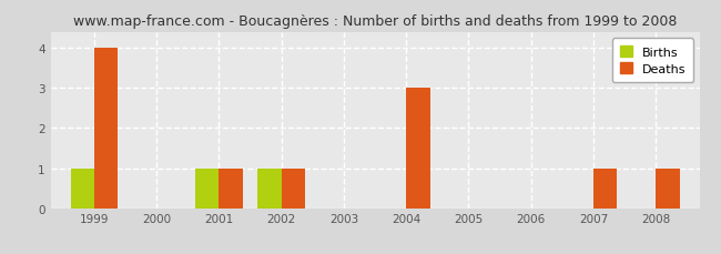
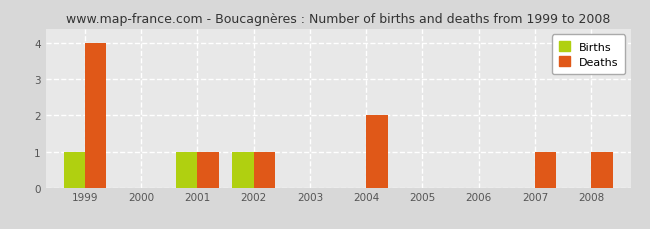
Deaths/2004: 3 -> 2
